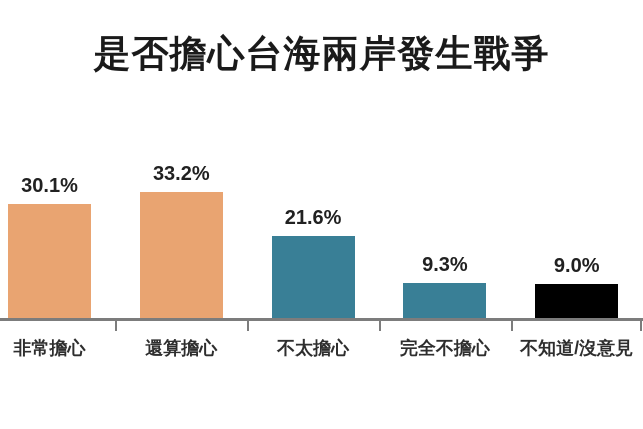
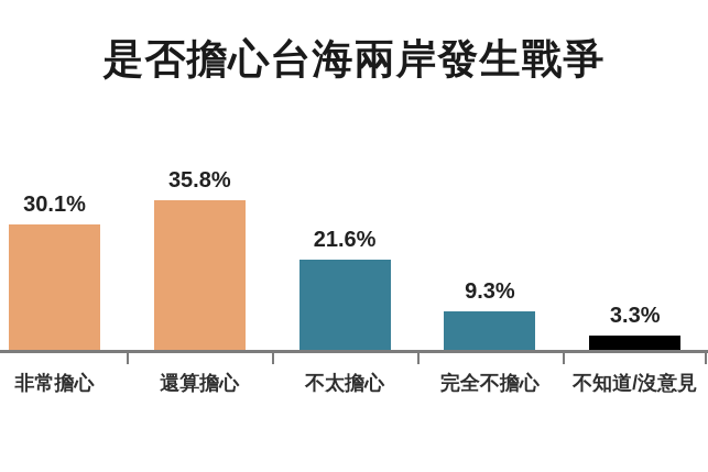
還算擔心: 33.2% -> 35.8%
不知道/沒意見: 9.0% -> 3.3%
